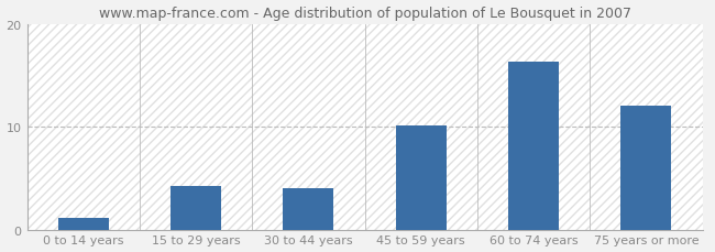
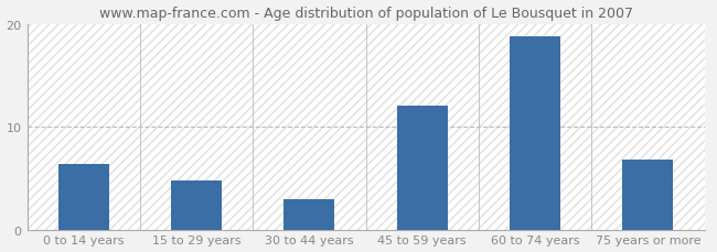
0 to 14 years: 1.1 -> 6.4
15 to 29 years: 4.2 -> 4.8
30 to 44 years: 4.0 -> 3.0
45 to 59 years: 10.1 -> 12.0
60 to 74 years: 16.3 -> 18.8
75 years or more: 12.0 -> 6.8
